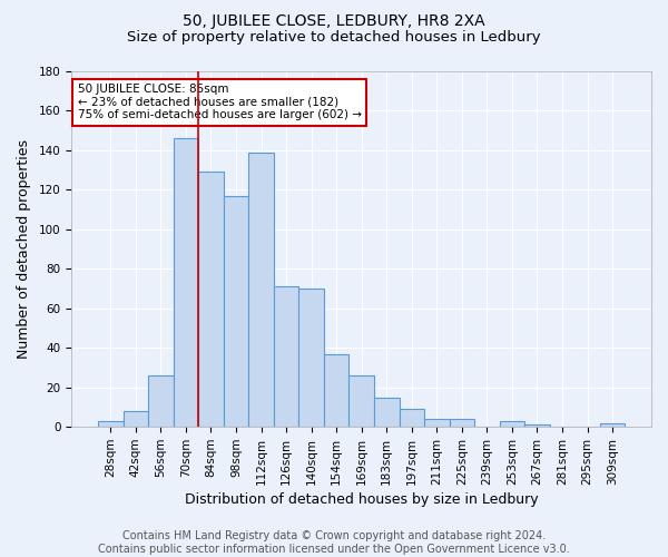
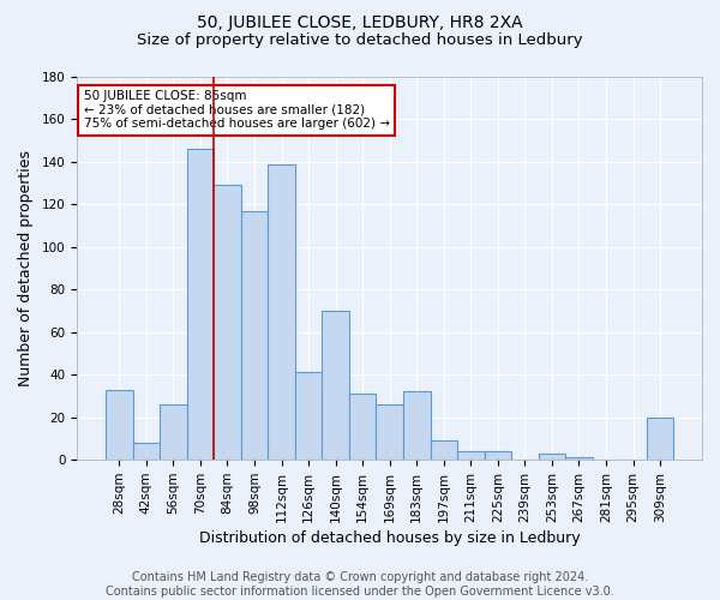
28sqm: 3 -> 33
126sqm: 71 -> 41
154sqm: 37 -> 31
183sqm: 15 -> 32
309sqm: 2 -> 20
